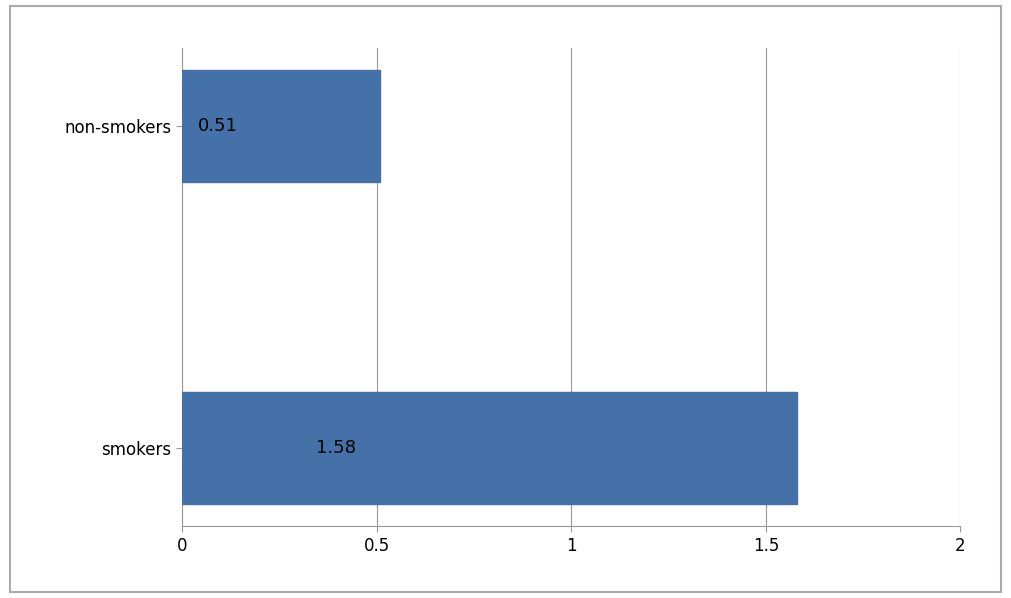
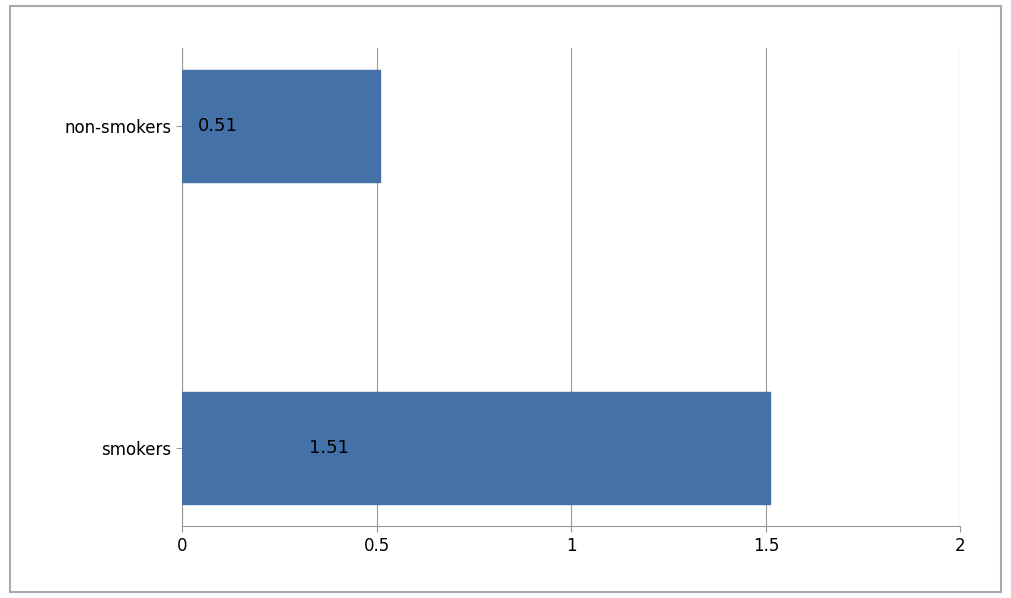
smokers: 1.58 -> 1.51
